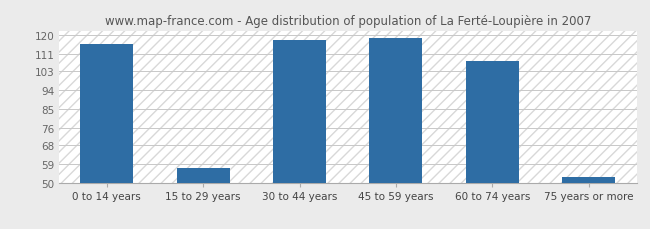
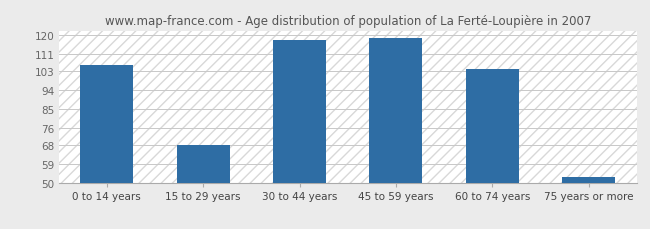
0 to 14 years: 116 -> 106
15 to 29 years: 57 -> 68
60 to 74 years: 108 -> 104
